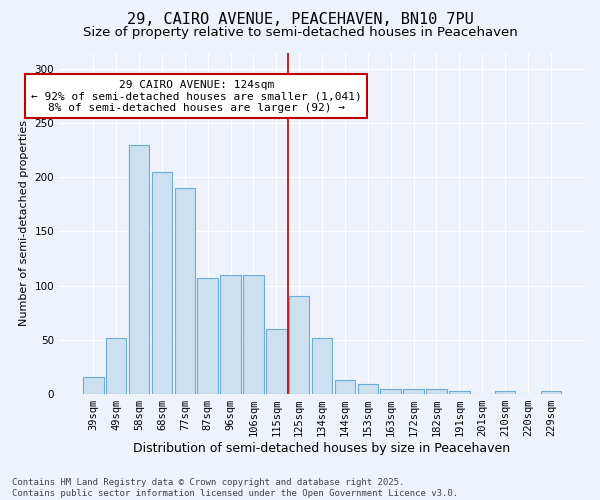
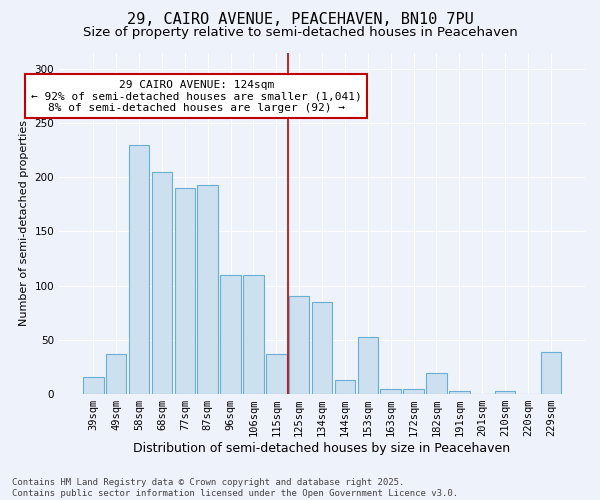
49sqm: 52 -> 37
87sqm: 107 -> 193
115sqm: 60 -> 37
134sqm: 52 -> 85
153sqm: 9 -> 53
182sqm: 5 -> 19
229sqm: 3 -> 39
